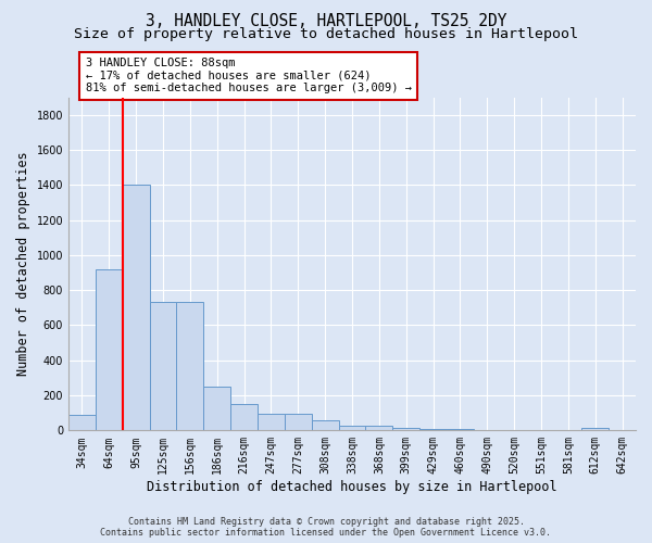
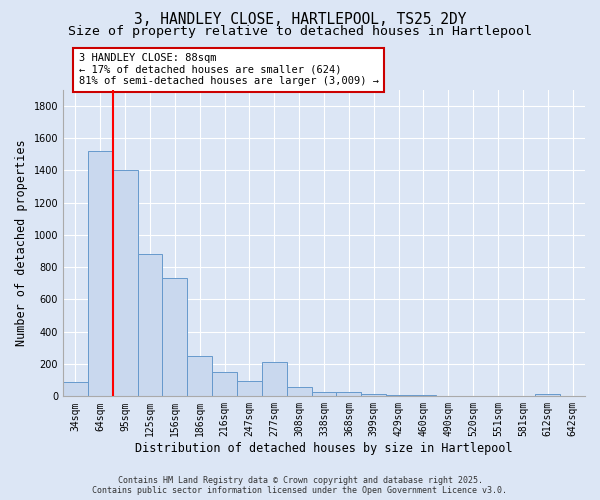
64sqm: 920 -> 1520
125sqm: 730 -> 880
277sqm: 100 -> 210
